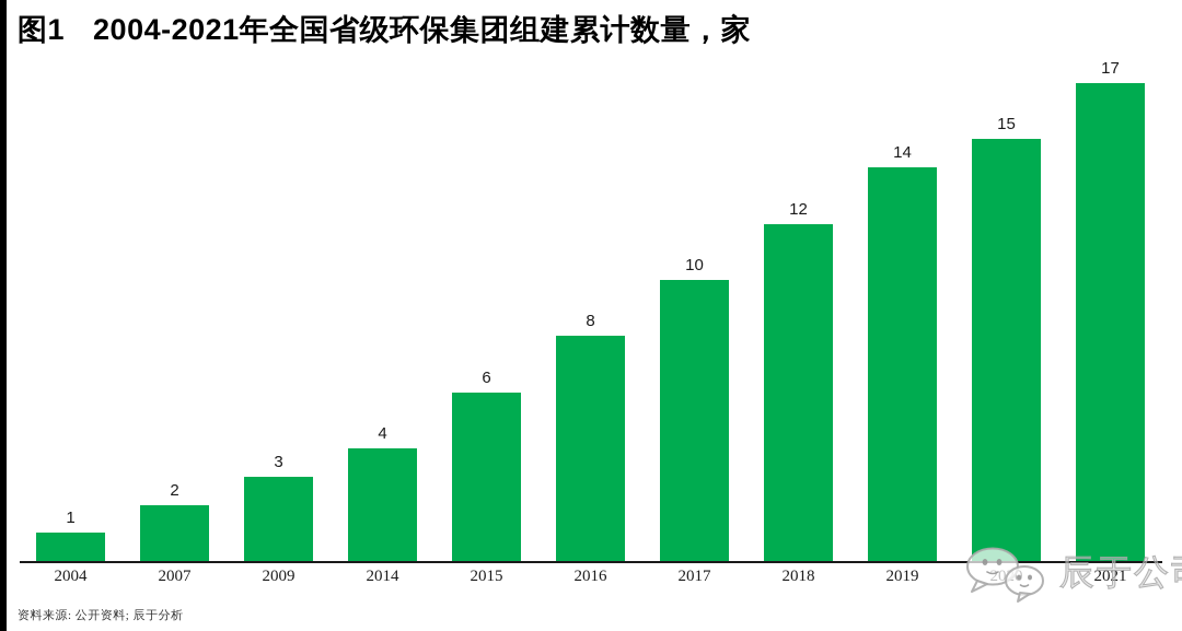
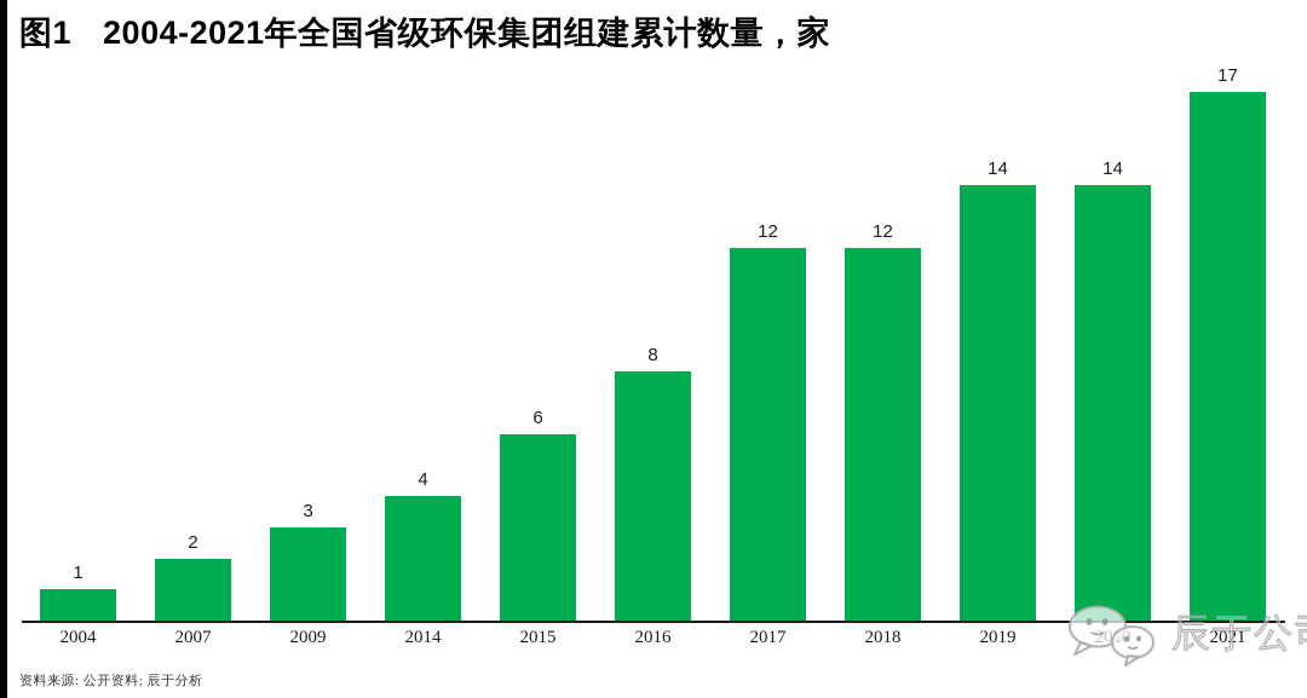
2017: 10 -> 12
2020: 15 -> 14
